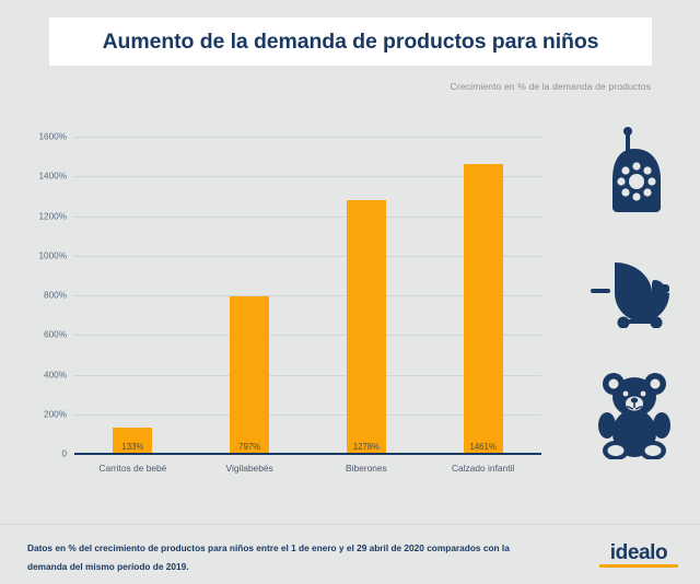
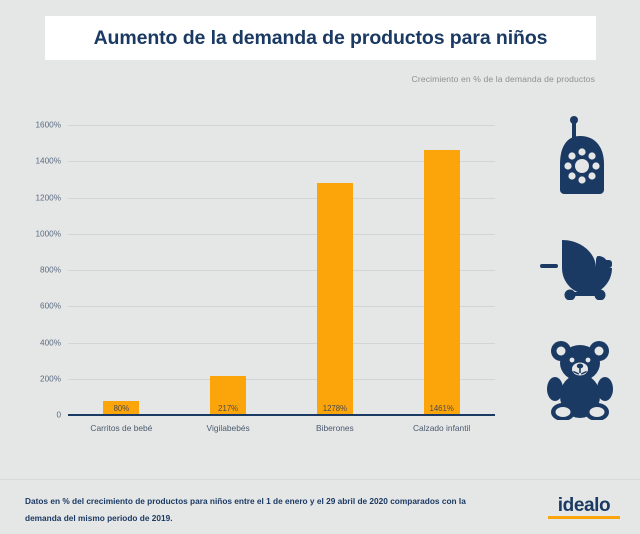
Carritos de bebé: 133% -> 80%
Vigilabebés: 797% -> 217%
